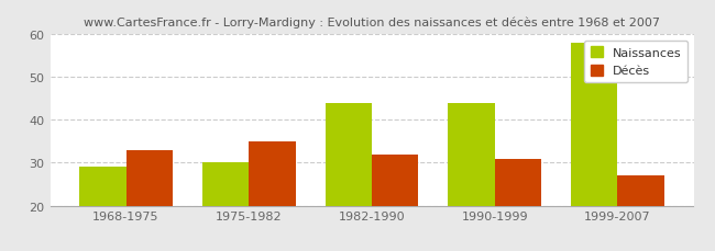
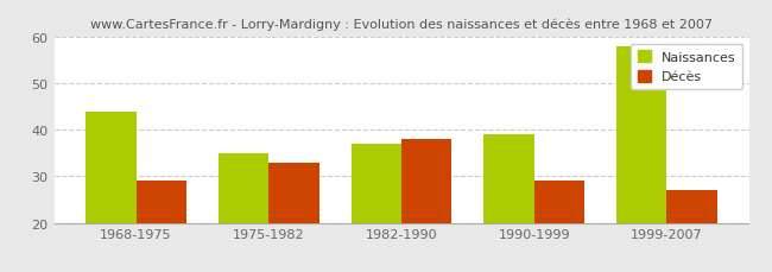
Naissances/1968-1975: 29 -> 44
Décès/1968-1975: 33 -> 29
Naissances/1975-1982: 30 -> 35
Décès/1975-1982: 35 -> 33
Naissances/1982-1990: 44 -> 37
Décès/1982-1990: 32 -> 38
Naissances/1990-1999: 44 -> 39
Décès/1990-1999: 31 -> 29
